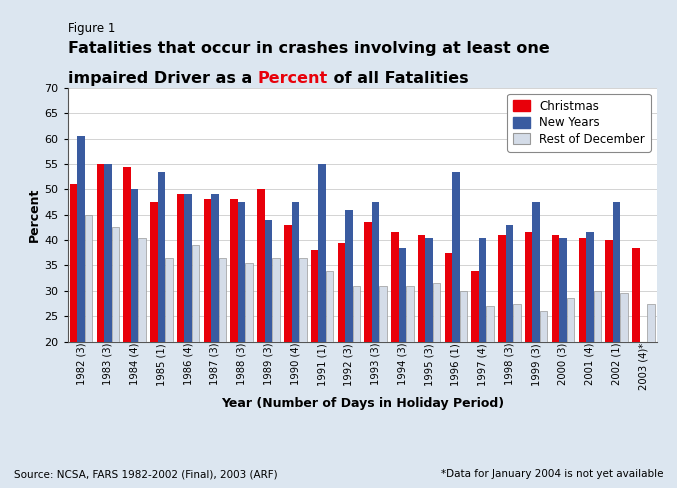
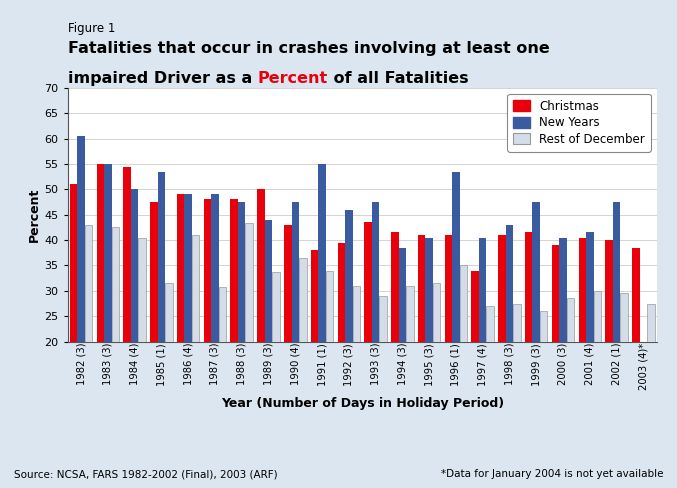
Rest of December/1982 (3): 45.0 -> 43.0
Rest of December/1985 (1): 36.5 -> 31.6
Rest of December/1986 (4): 39.0 -> 41.0
Rest of December/1987 (3): 36.5 -> 30.8
Rest of December/1988 (3): 35.5 -> 43.4
Rest of December/1989 (3): 36.5 -> 33.8
Rest of December/1993 (3): 31.0 -> 29.0
Christmas/1996 (1): 37.5 -> 41.0
Rest of December/1996 (1): 30.0 -> 35.0
Christmas/2000 (3): 41.0 -> 39.0
